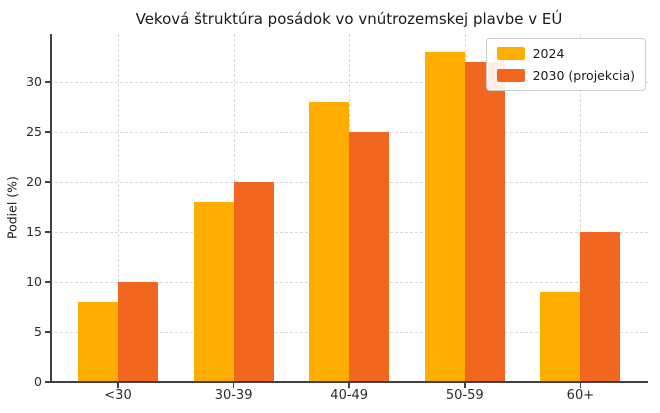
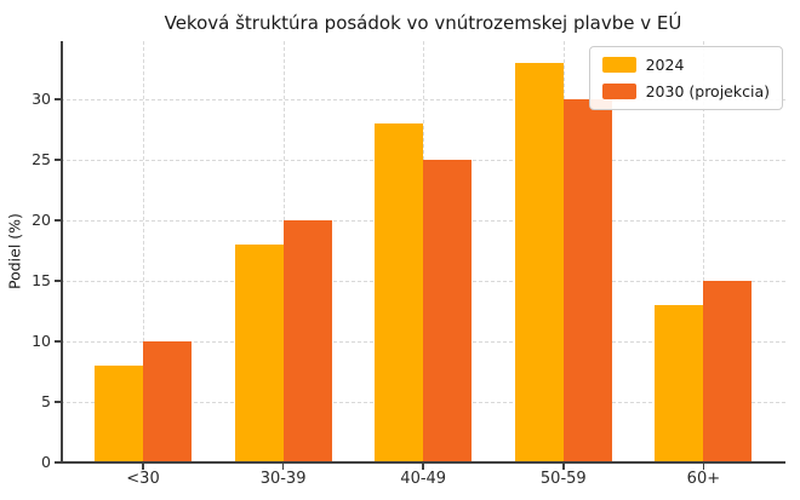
2030 (projekcia)/50-59: 32 -> 30
2024/60+: 9 -> 13
